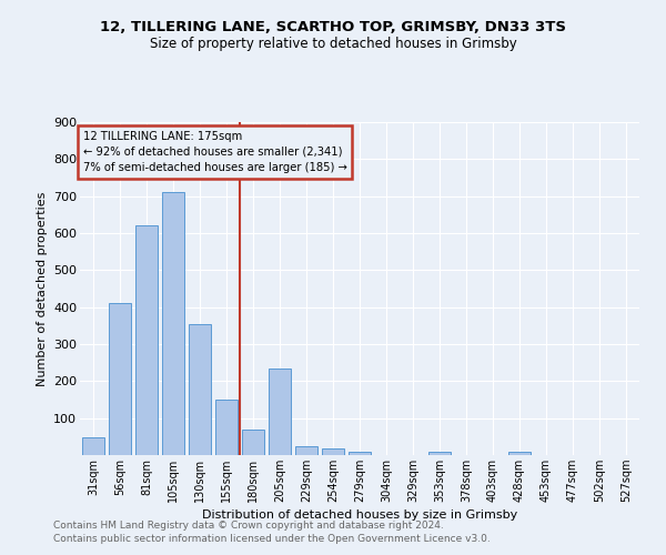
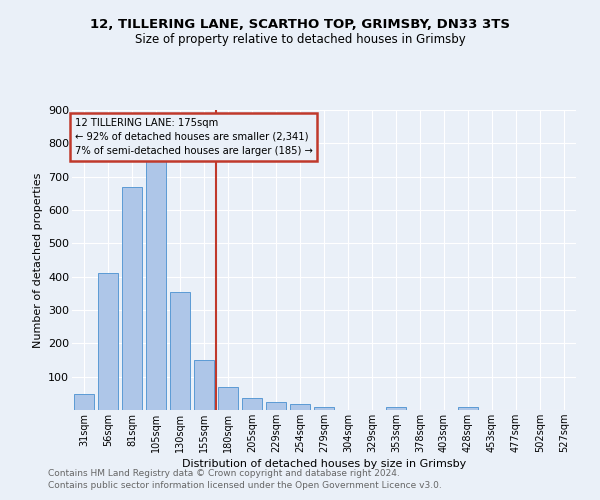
81sqm: 620 -> 670
105sqm: 710 -> 750
205sqm: 235 -> 35
